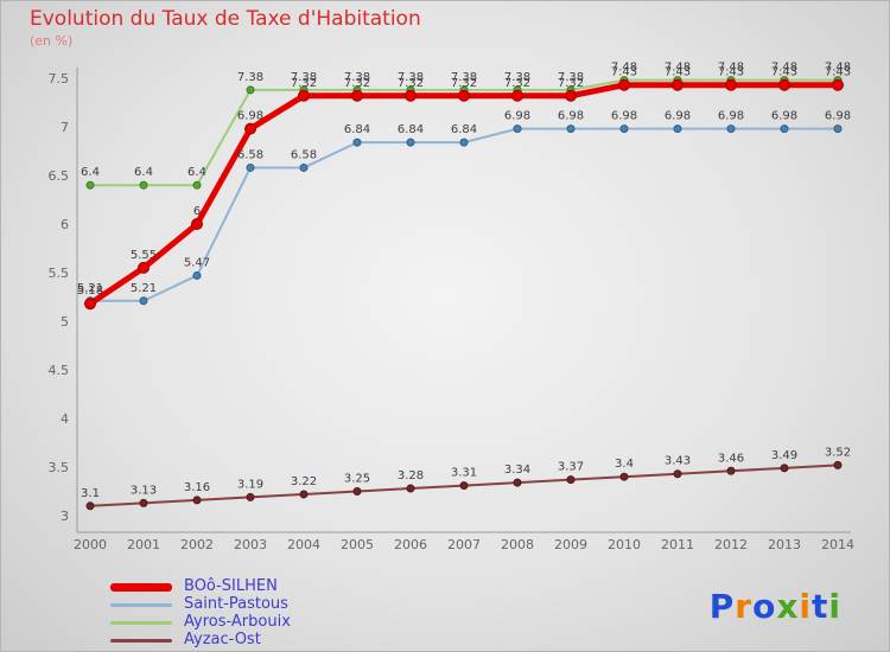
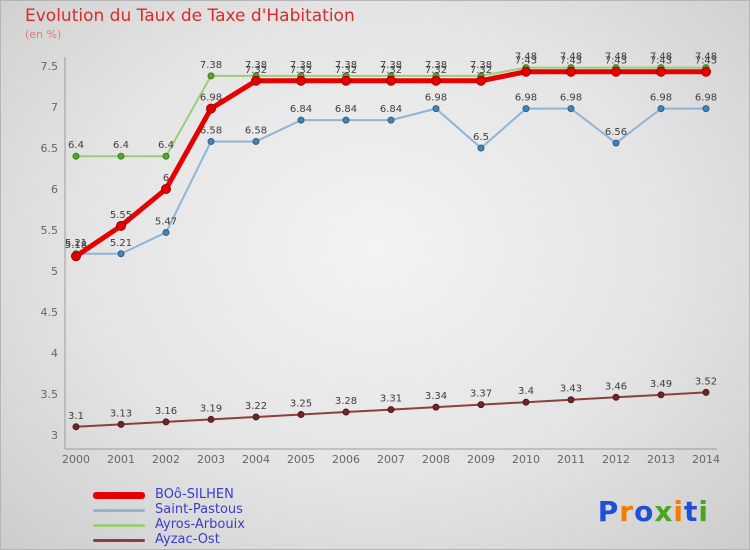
Saint-Pastous/2009: 6.98 -> 6.5
Saint-Pastous/2012: 6.98 -> 6.56
